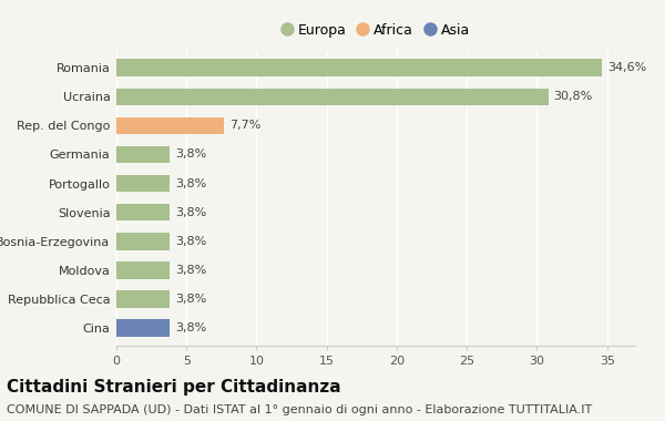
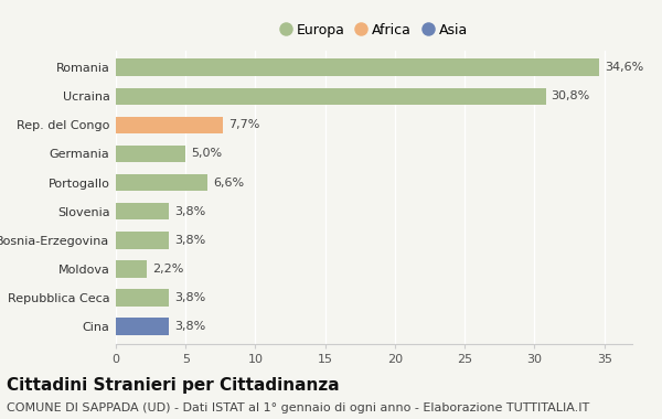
Germania: 3,8% -> 5,0%
Portogallo: 3,8% -> 6,6%
Moldova: 3,8% -> 2,2%
